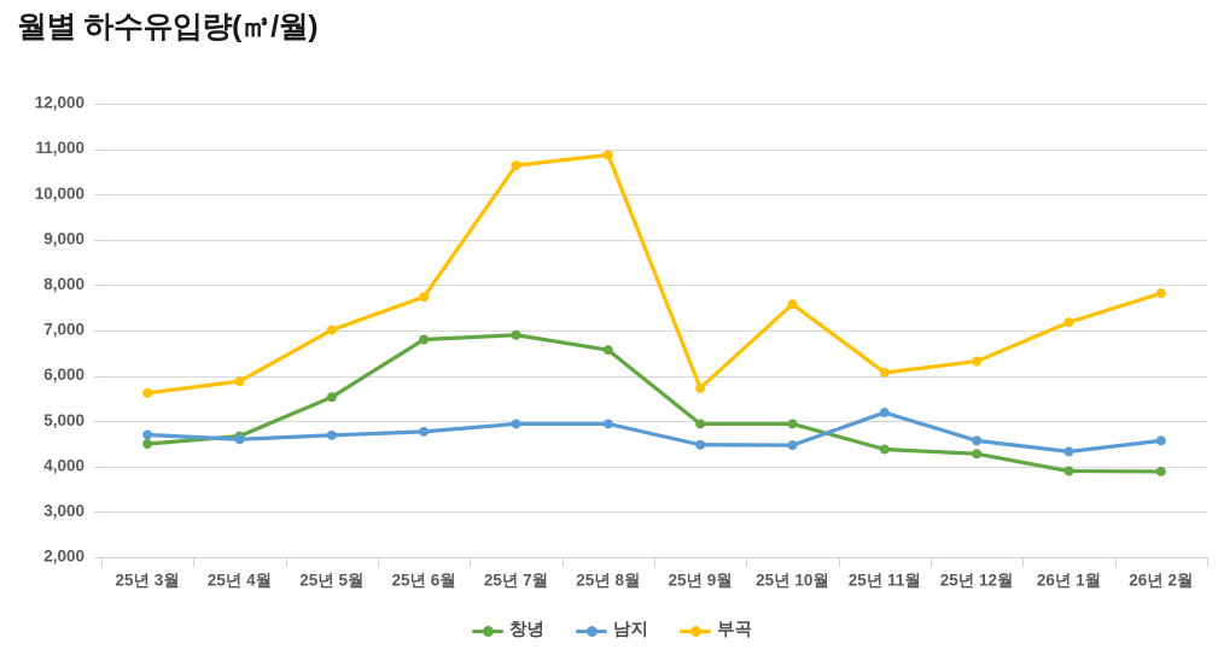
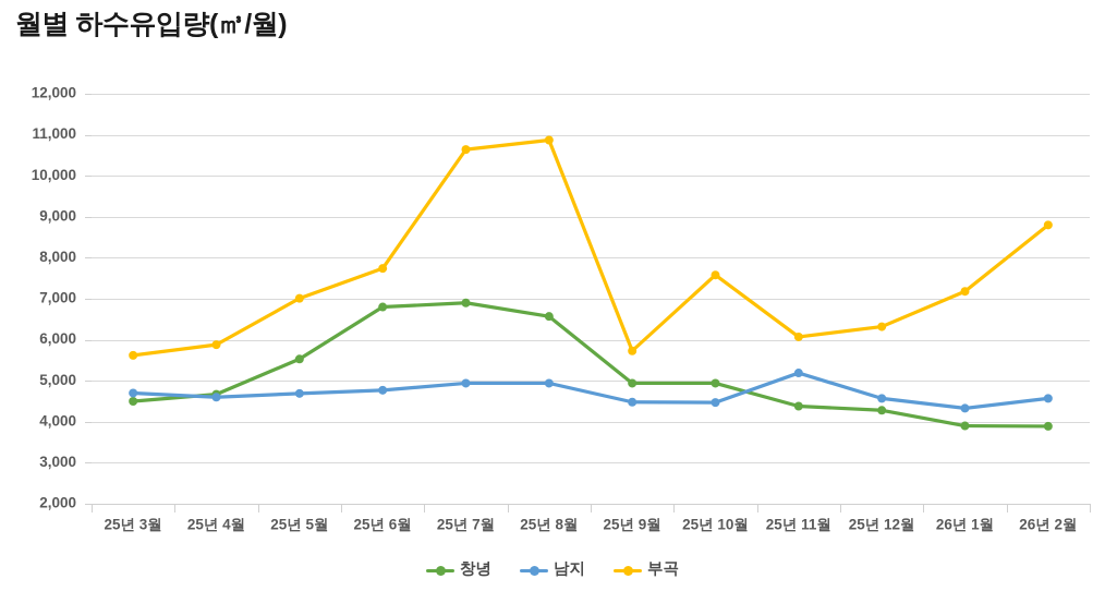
부곡/26년 2월: 7800 -> 8800
